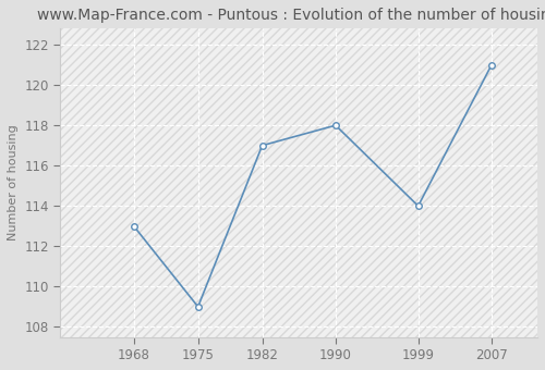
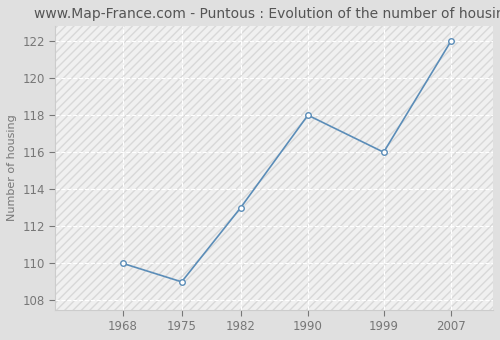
1968: 113 -> 110
1982: 117 -> 113
1999: 114 -> 116
2007: 121 -> 122
